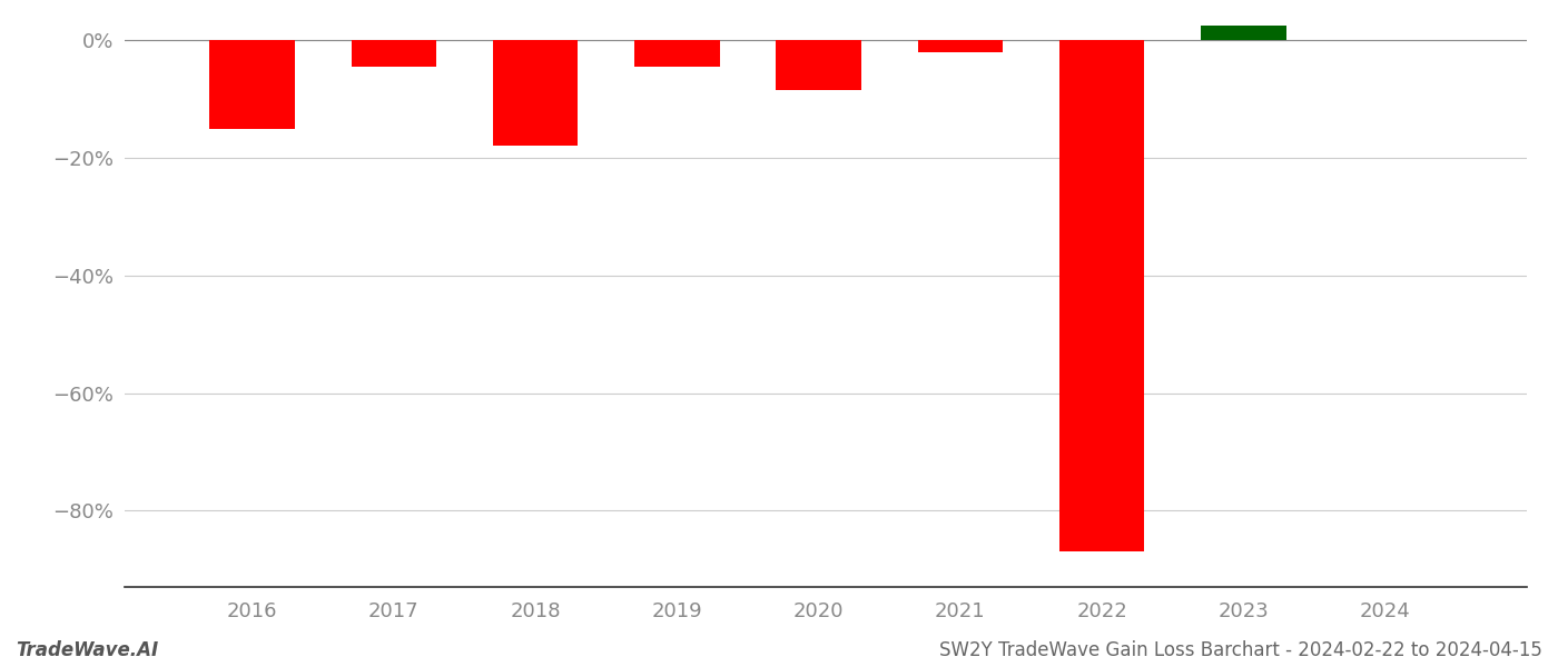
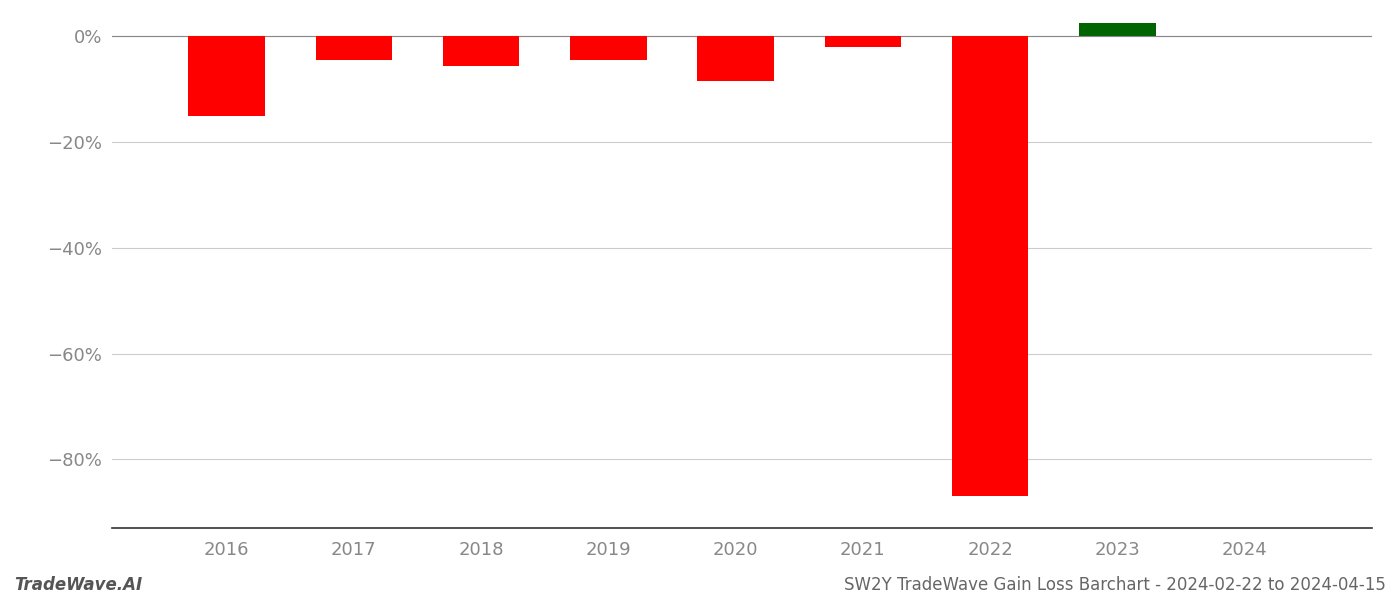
2018: -17.8% -> -5.5%
